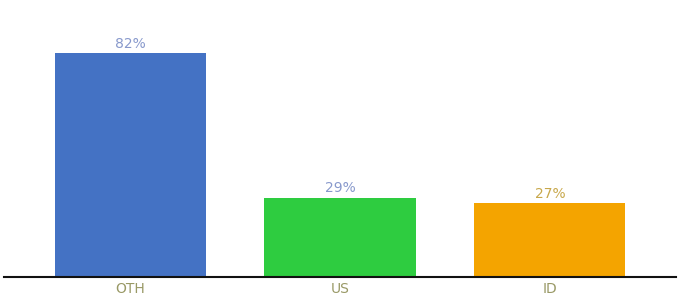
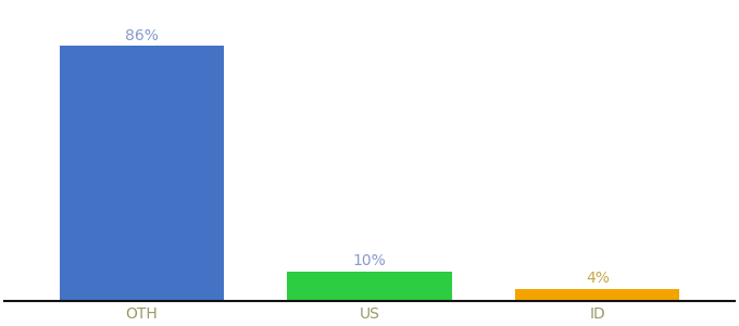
OTH: 82% -> 86%
US: 29% -> 10%
ID: 27% -> 4%
